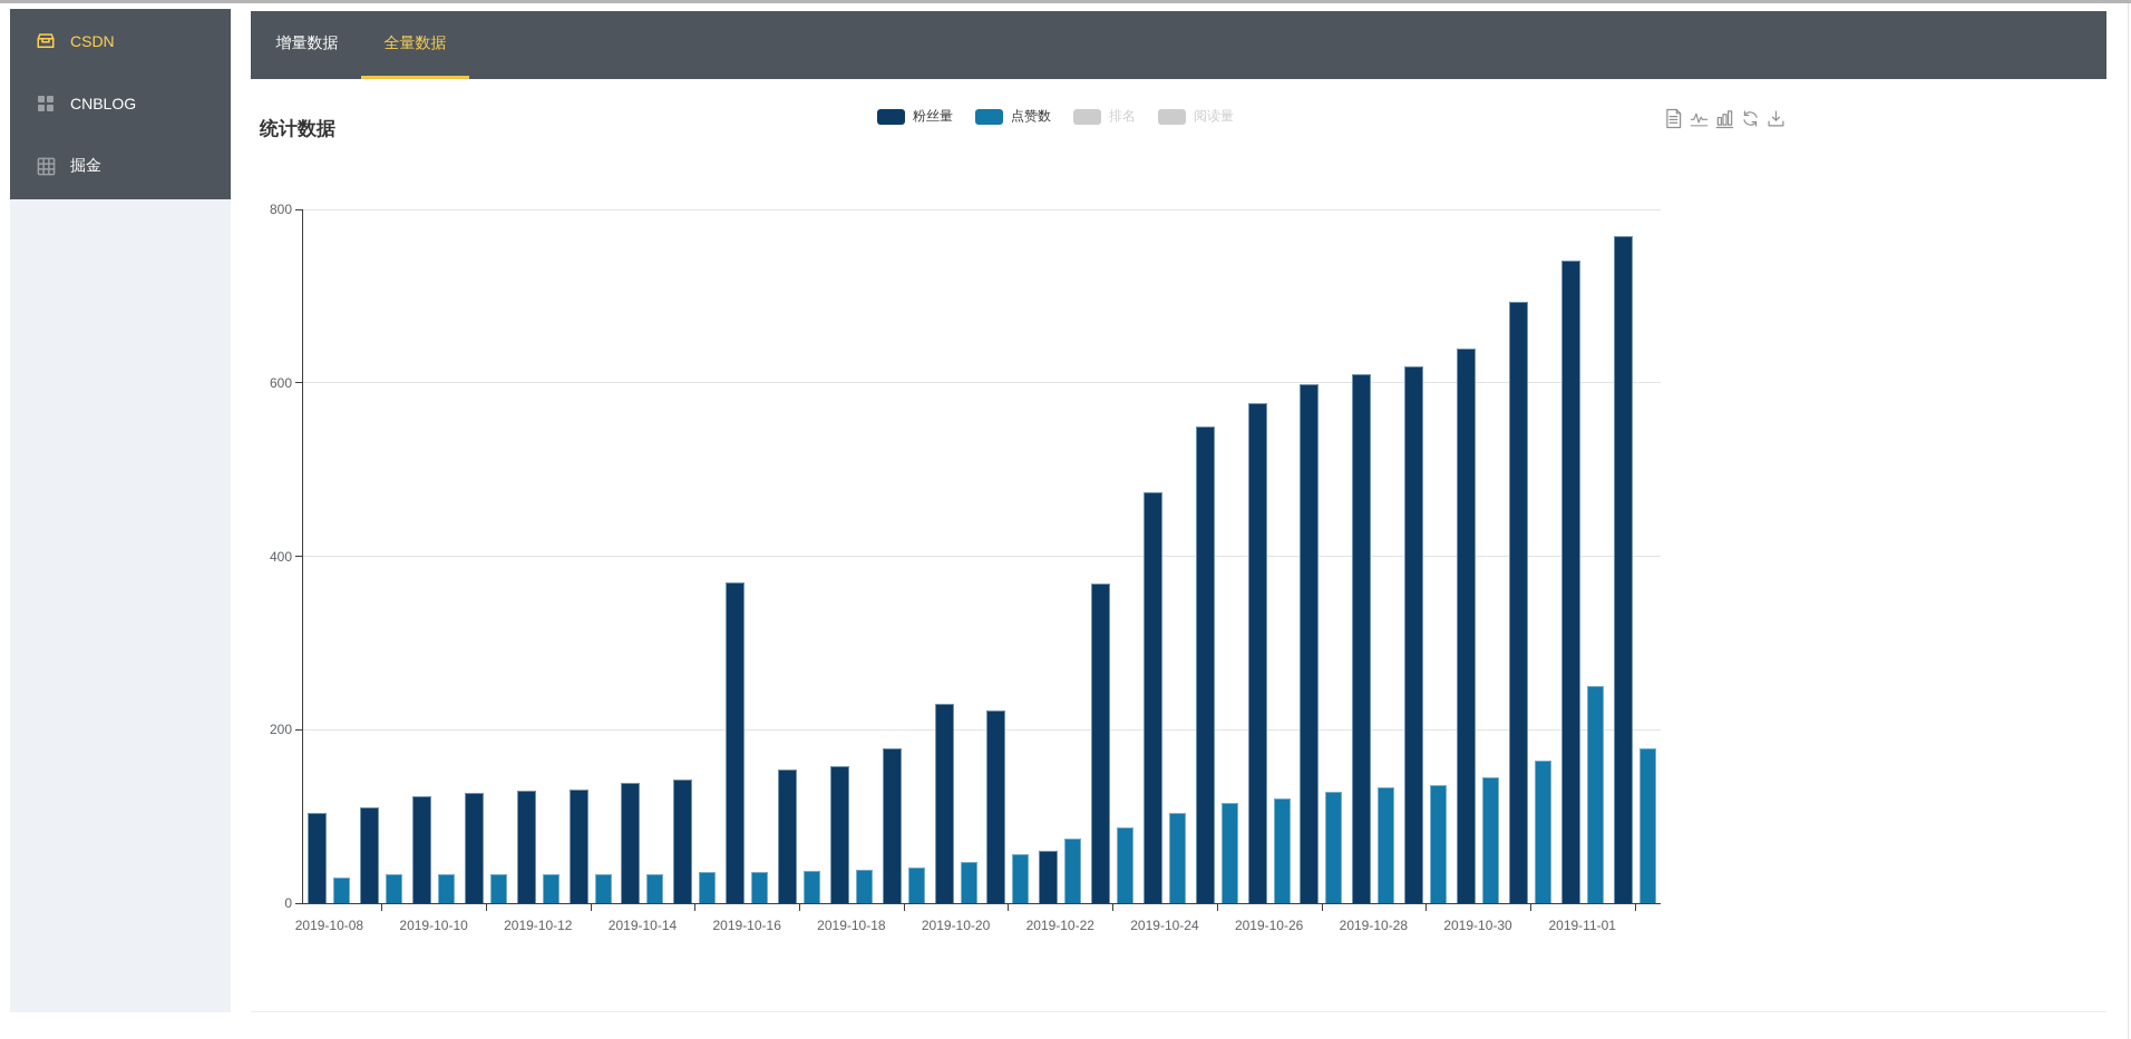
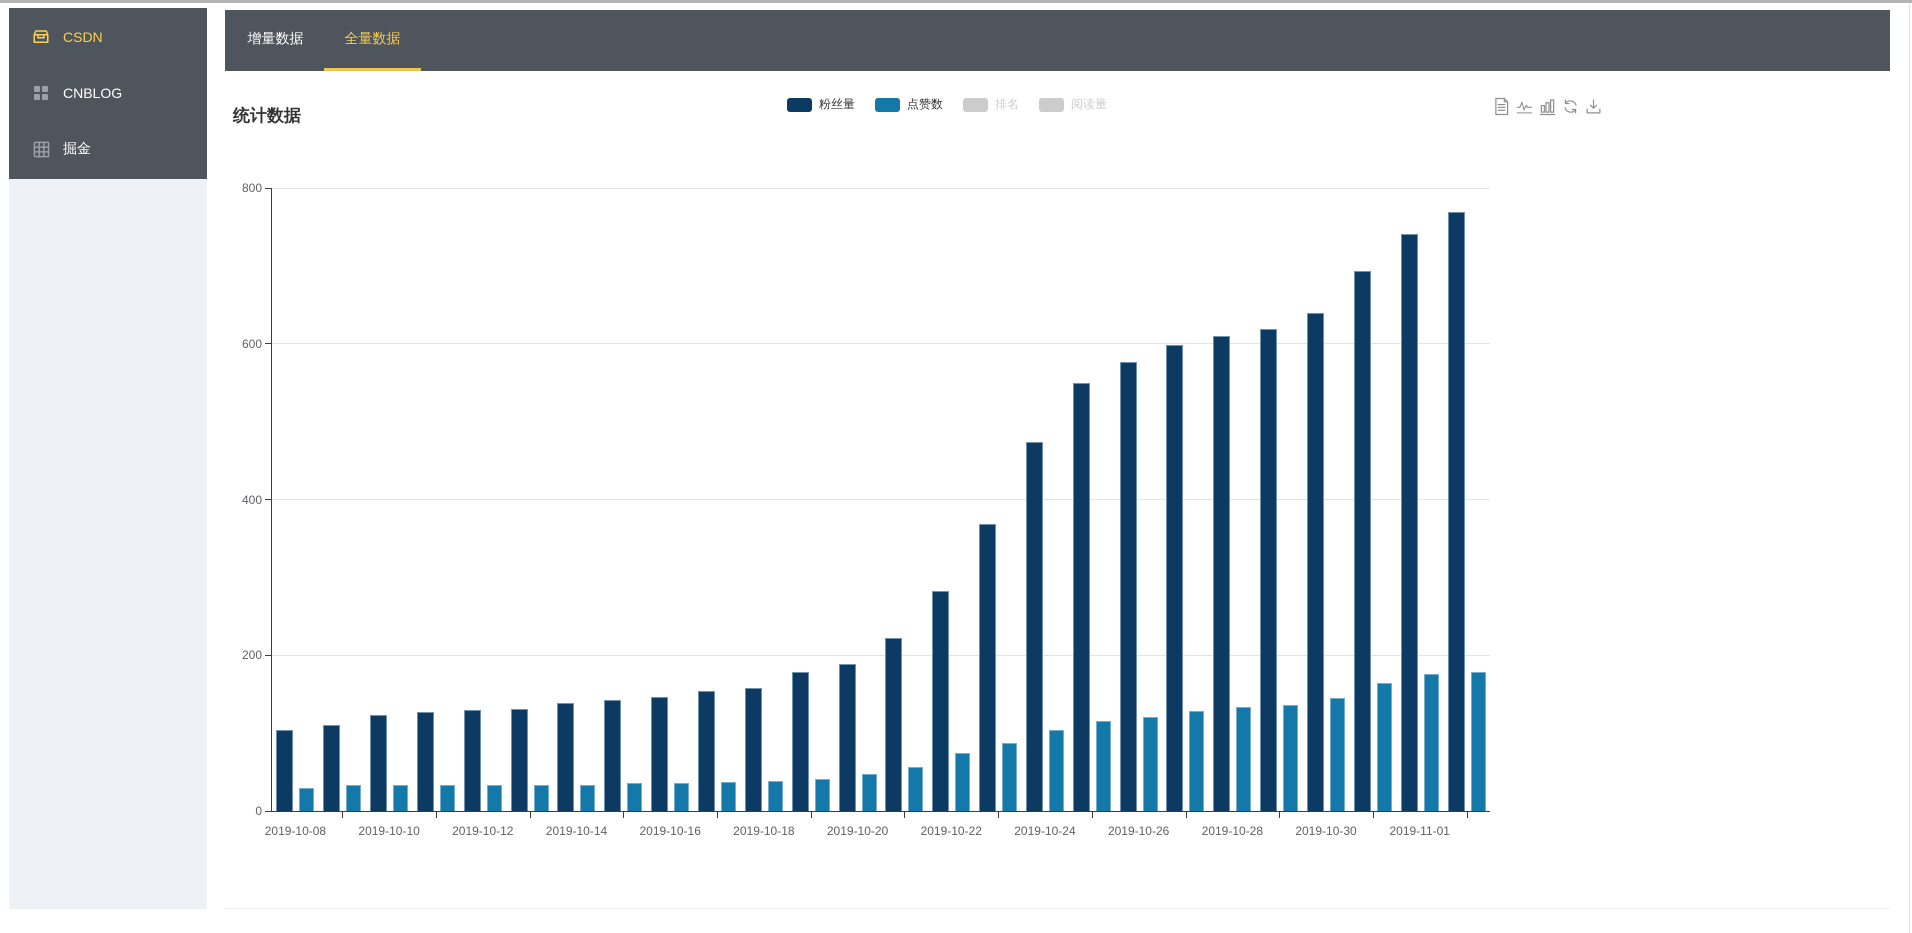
粉丝量/2019-10-16: 370 -> 150
粉丝量/2019-10-20: 230 -> 190
粉丝量/2019-10-22: 60 -> 280
点赞数/2019-11-01: 250 -> 180
